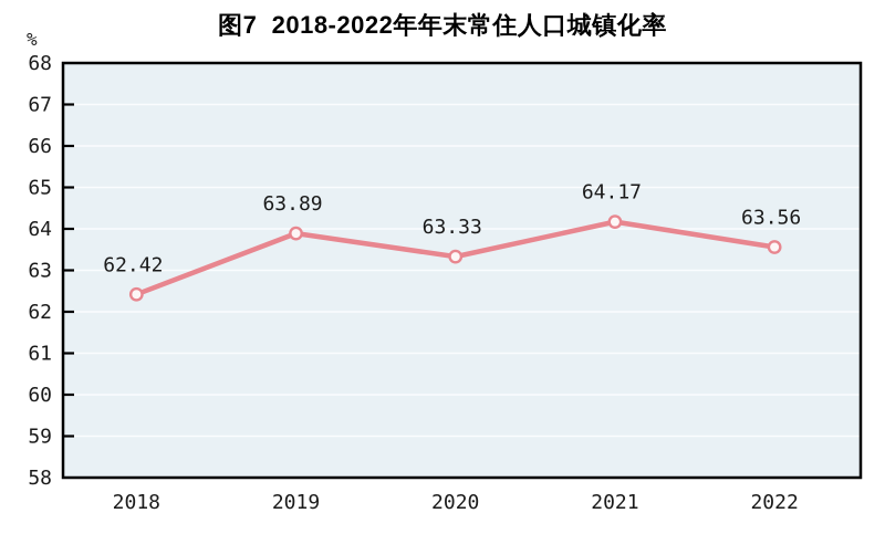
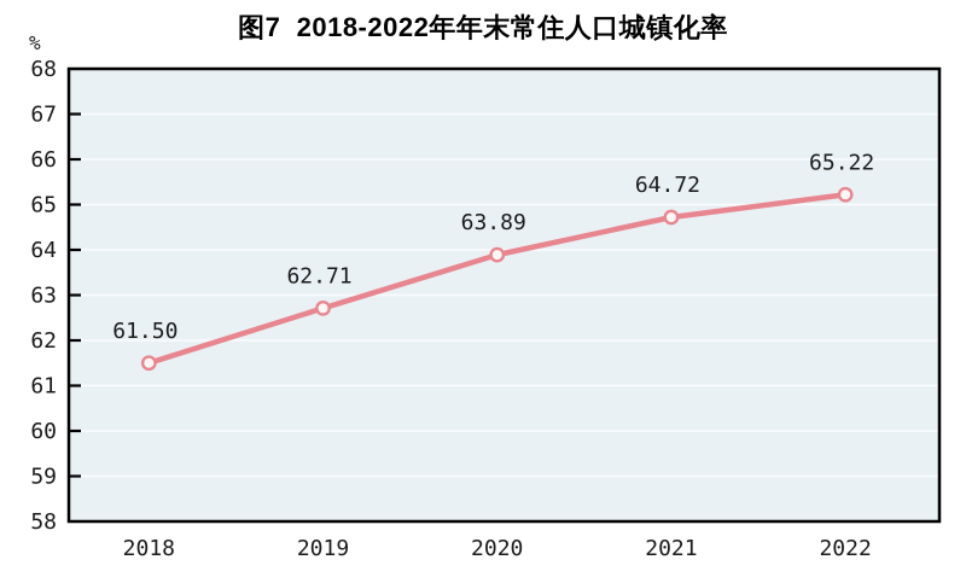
2018: 62.42 -> 61.50
2019: 63.89 -> 62.71
2020: 63.33 -> 63.89
2021: 64.17 -> 64.72
2022: 63.56 -> 65.22
